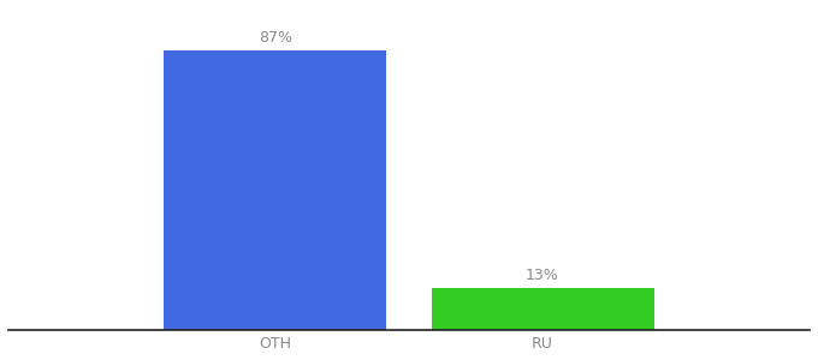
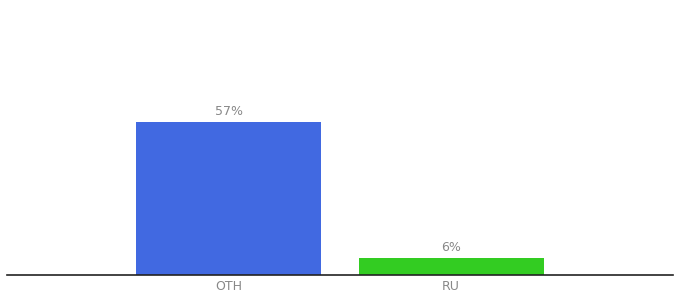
OTH: 87% -> 57%
RU: 13% -> 6%
